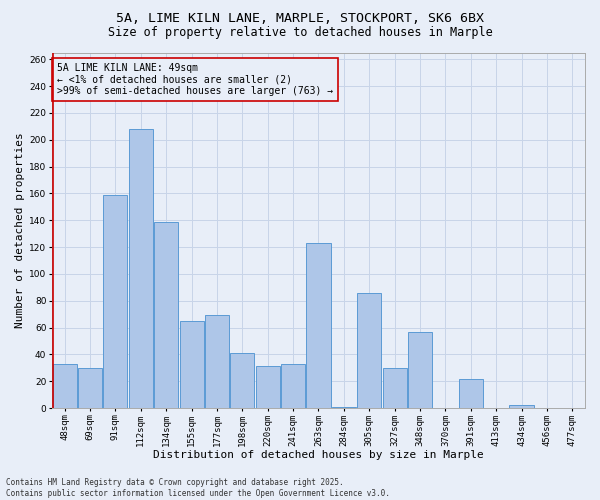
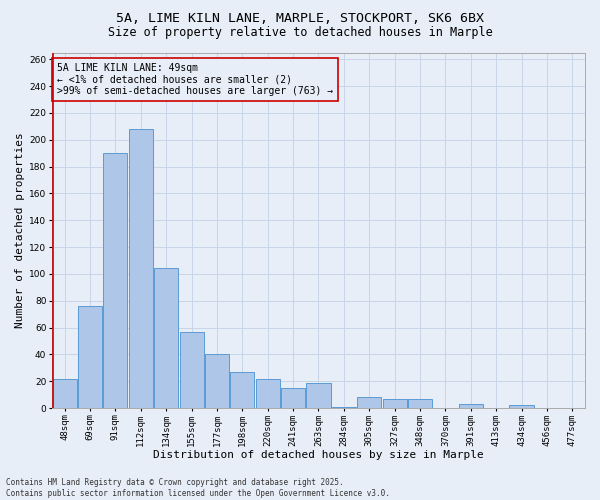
48sqm: 33 -> 22
69sqm: 30 -> 76
91sqm: 159 -> 190
134sqm: 139 -> 104
155sqm: 65 -> 57
177sqm: 69 -> 40
198sqm: 41 -> 27
220sqm: 31 -> 22
241sqm: 33 -> 15
263sqm: 123 -> 19
305sqm: 86 -> 8
327sqm: 30 -> 7
348sqm: 57 -> 7
391sqm: 22 -> 3
